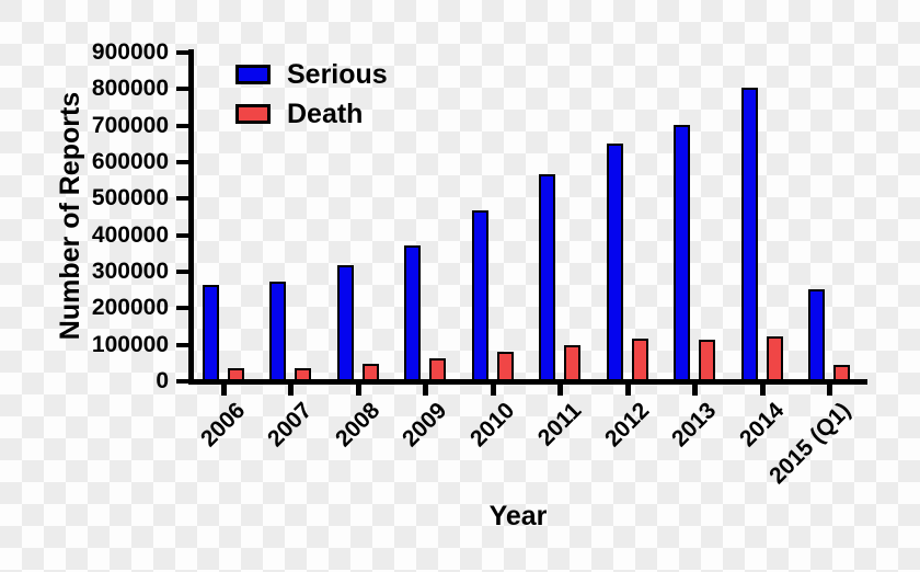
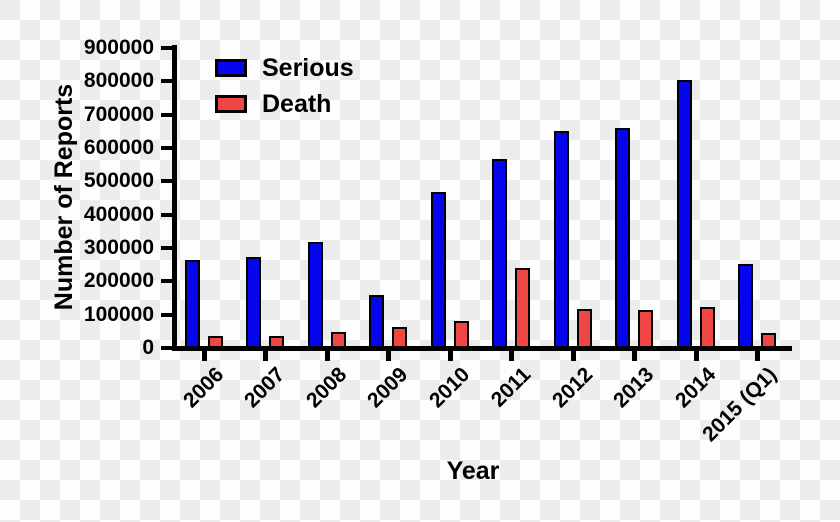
Serious/2009: 370000 -> 160000
Death/2011: 100000 -> 240000
Serious/2013: 700000 -> 660000
